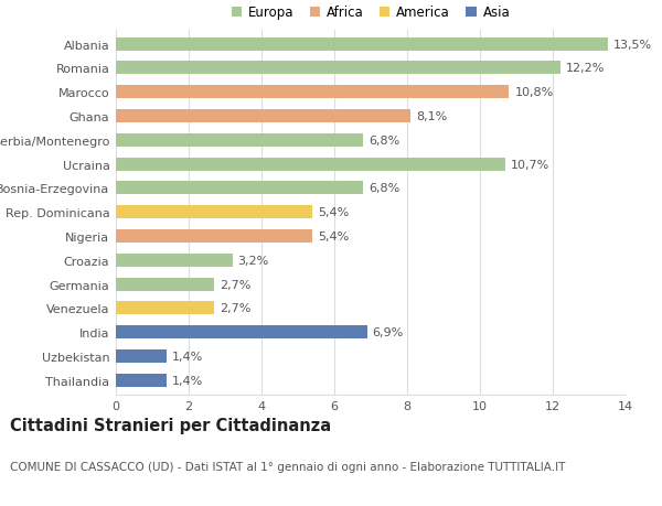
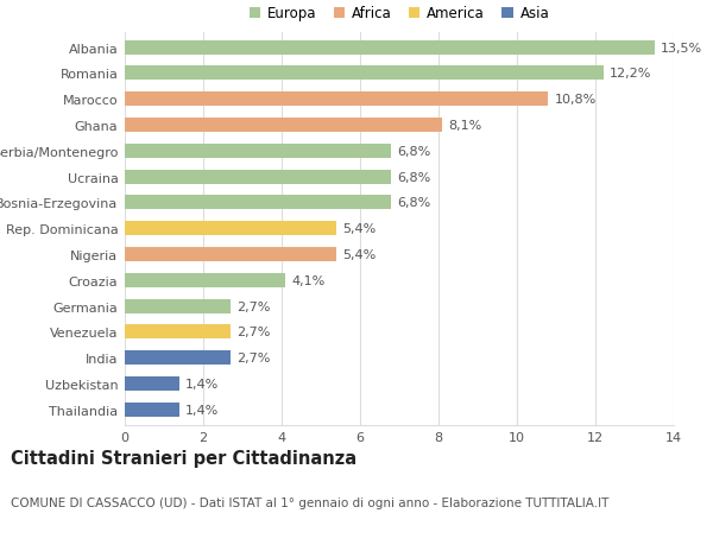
Ucraina: 10,7% -> 6,8%
Croazia: 3,2% -> 4,1%
India: 6,9% -> 2,7%
